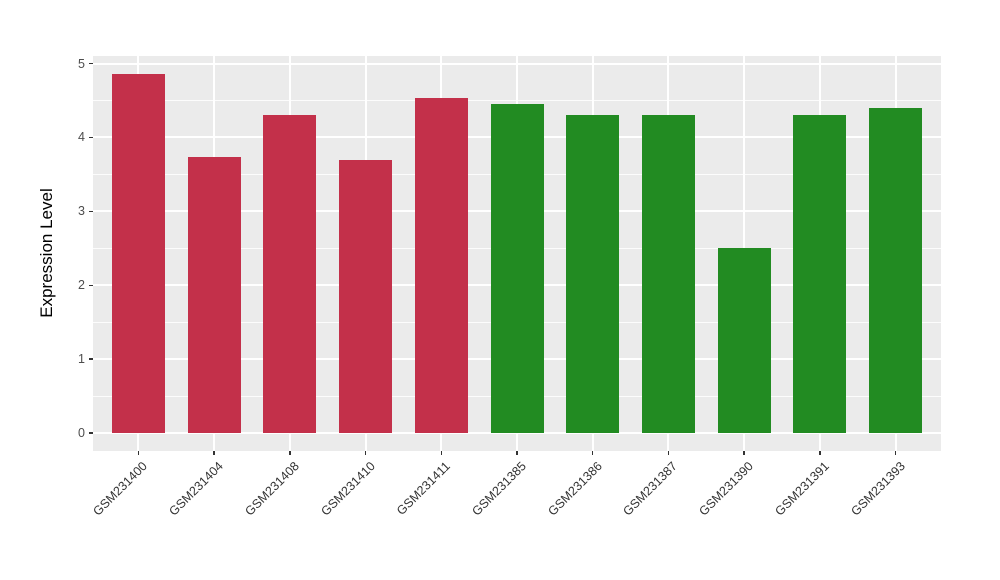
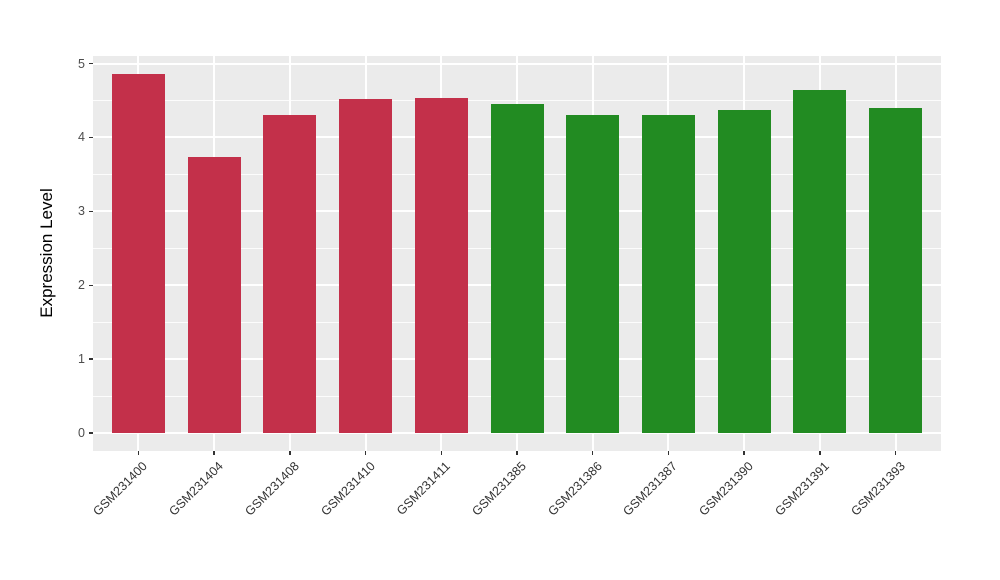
GSM231410: 3.7 -> 4.5
GSM231390: 2.5 -> 4.4
GSM231391: 4.3 -> 4.6
